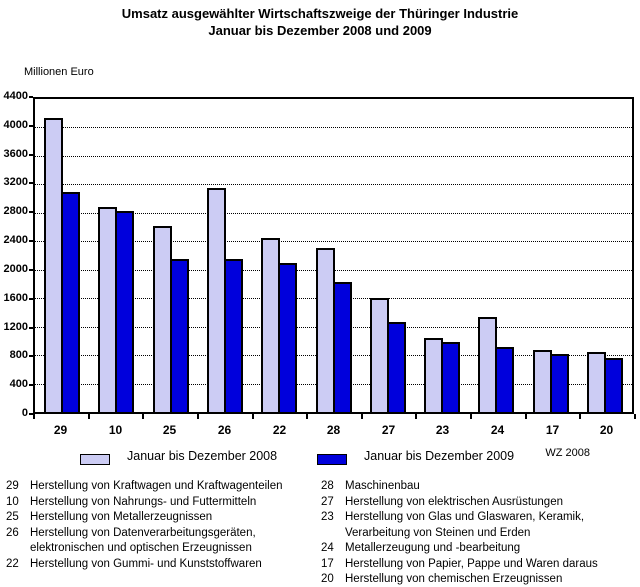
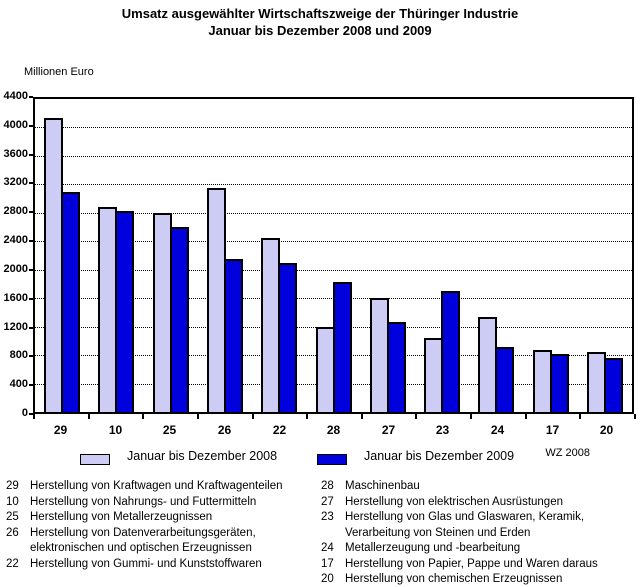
Januar bis Dezember 2008/25: 2600 -> 2800
Januar bis Dezember 2009/25: 2200 -> 2600
Januar bis Dezember 2008/28: 2300 -> 1200
Januar bis Dezember 2009/23: 1000 -> 1700
